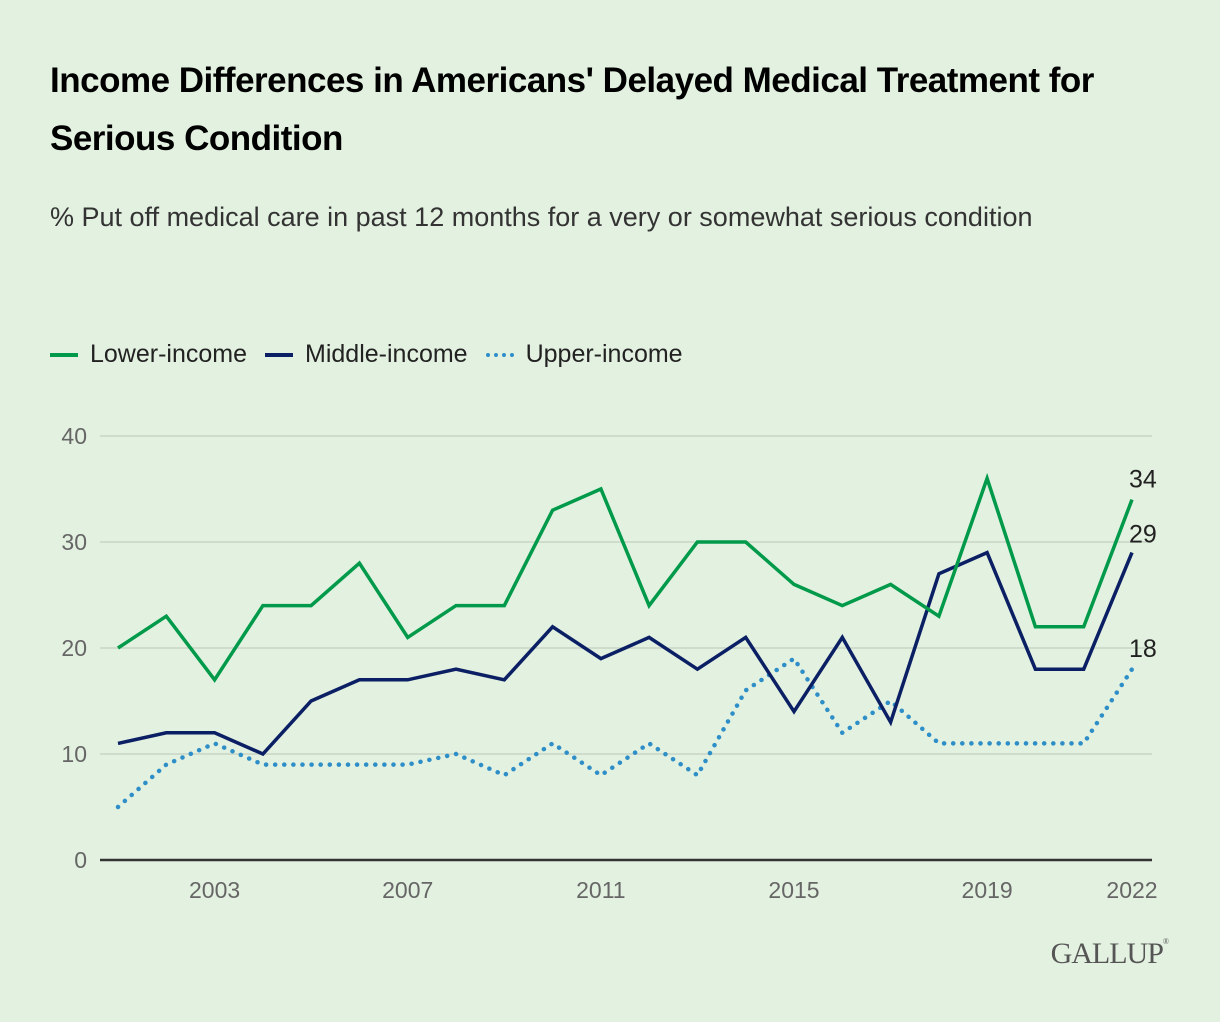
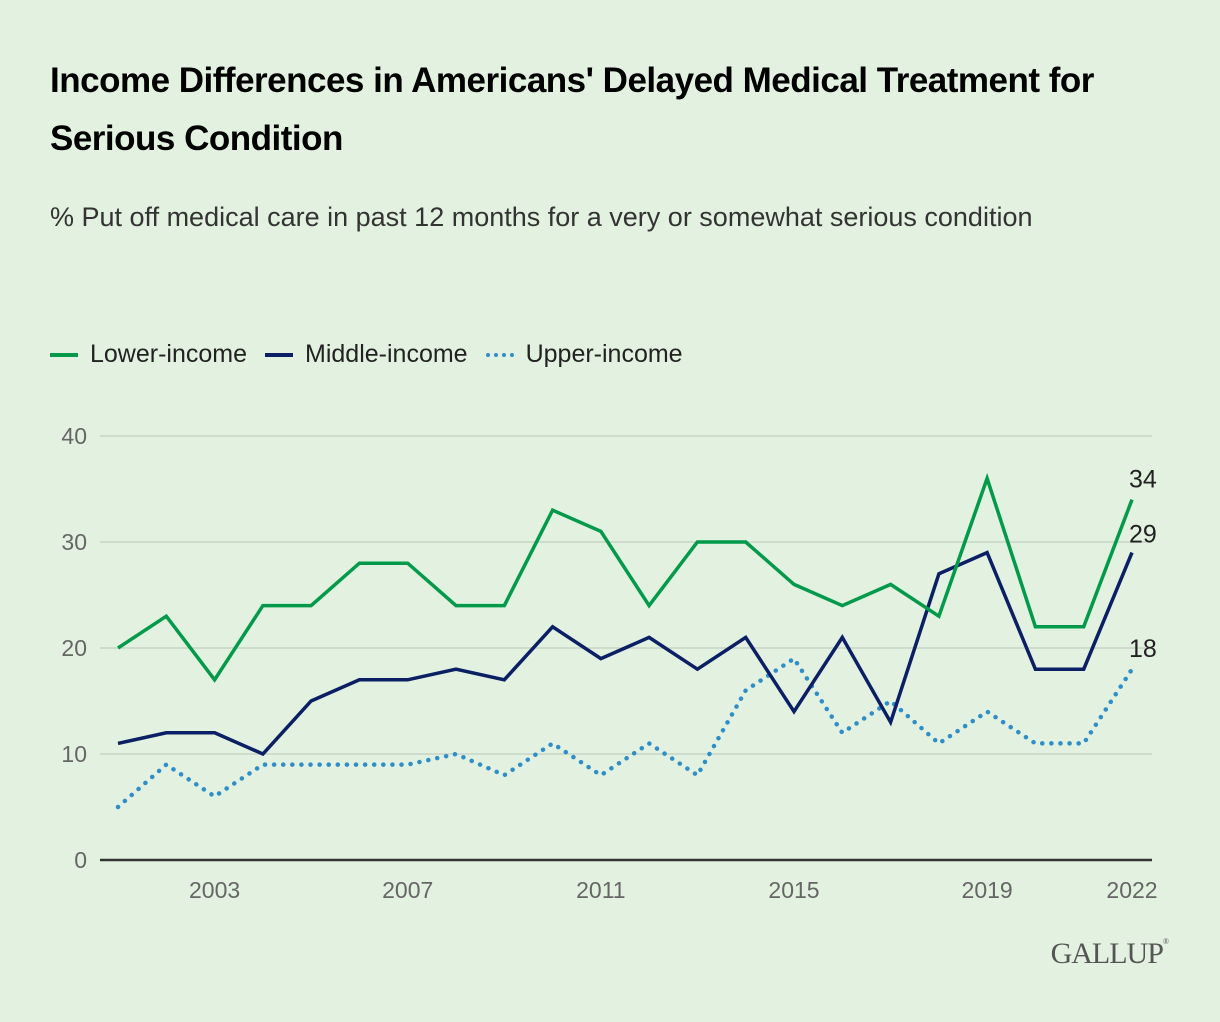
Upper-income/2003: 11 -> 6
Lower-income/2007: 21 -> 28
Lower-income/2011: 35 -> 31
Upper-income/2019: 11 -> 14
